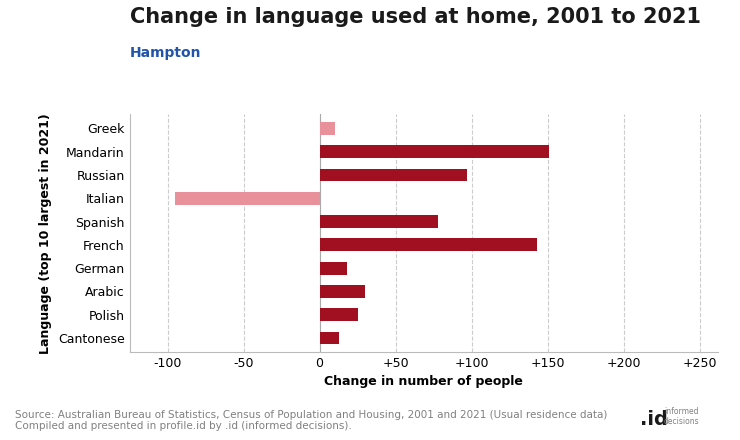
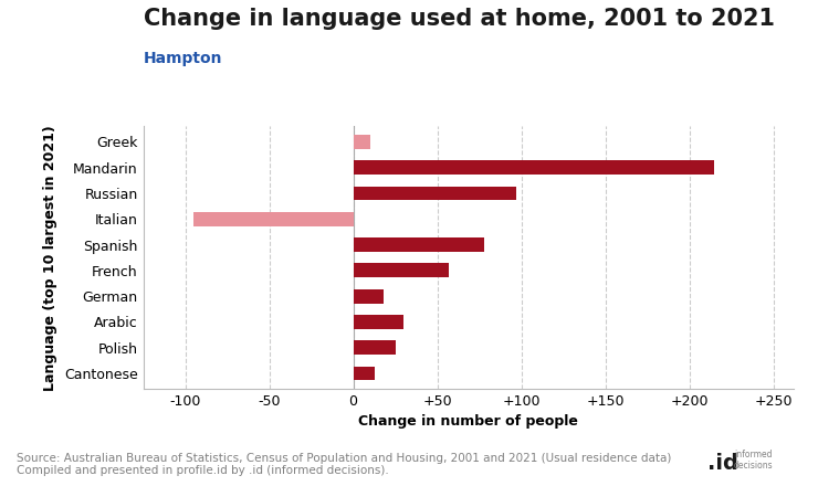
Mandarin: 151 -> 215
French: 143 -> 57
